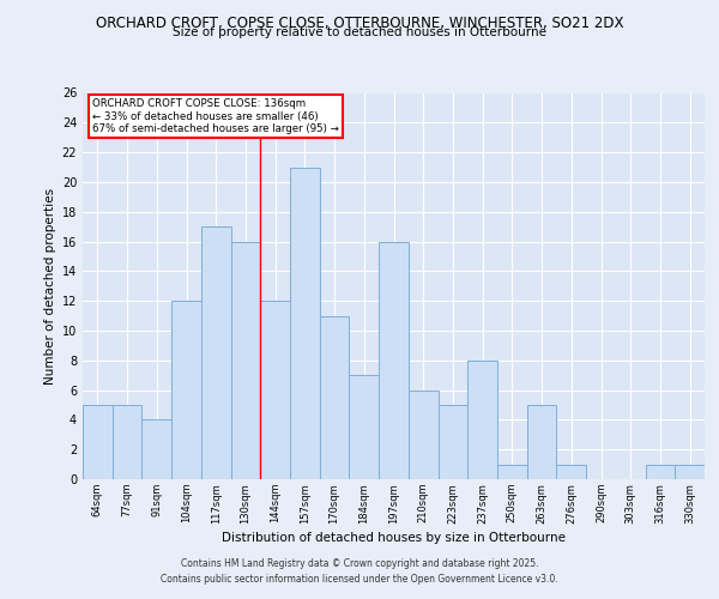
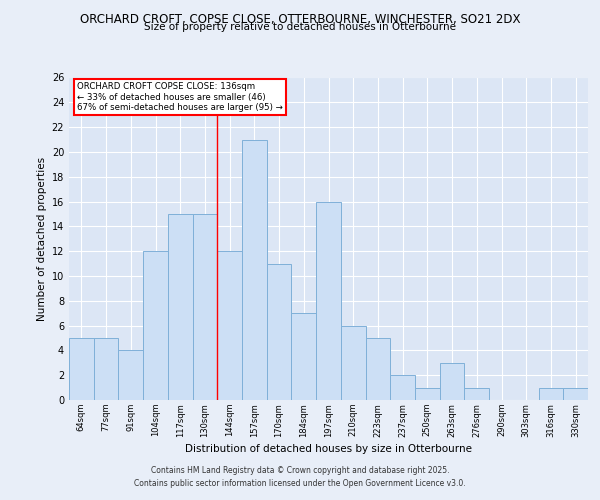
117sqm: 17 -> 15
130sqm: 16 -> 15
237sqm: 8 -> 2
263sqm: 5 -> 3
